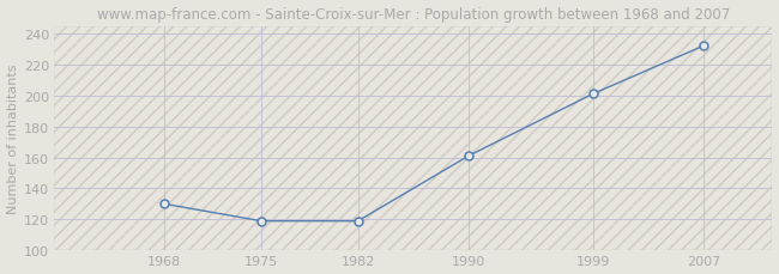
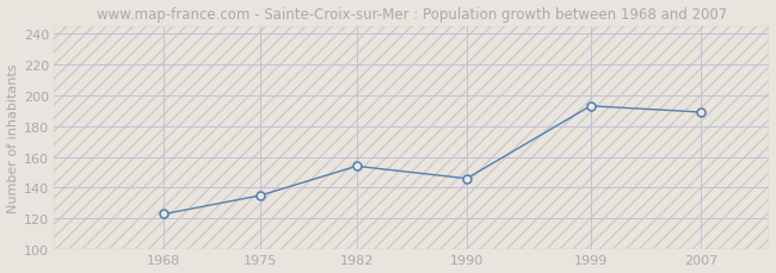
1968: 130 -> 123
1975: 119 -> 135
1982: 119 -> 154
1990: 161 -> 146
1999: 201 -> 193
2007: 232 -> 189
